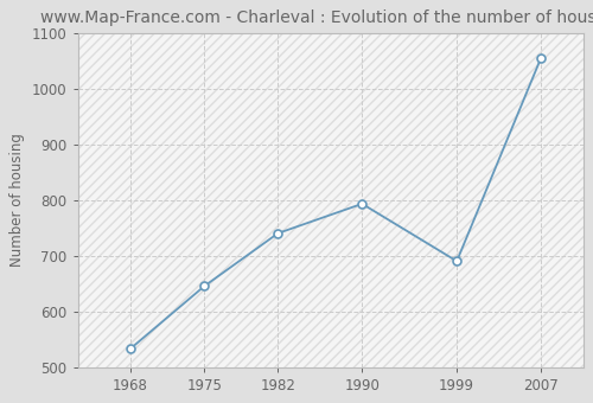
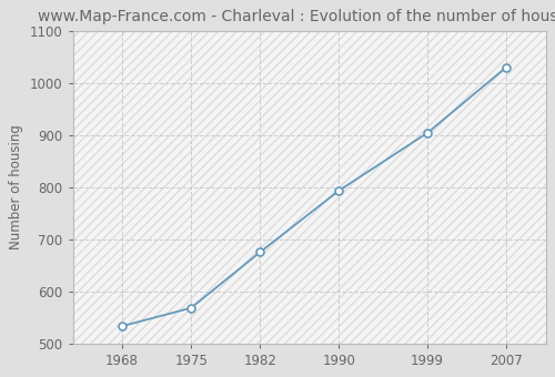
1975: 645 -> 568
1982: 740 -> 675
1999: 690 -> 904
2007: 1055 -> 1030
